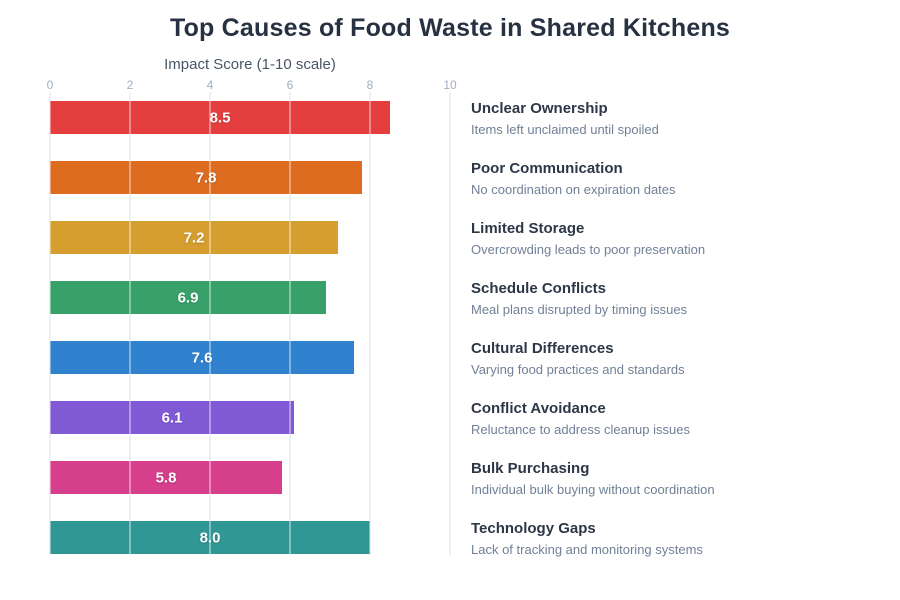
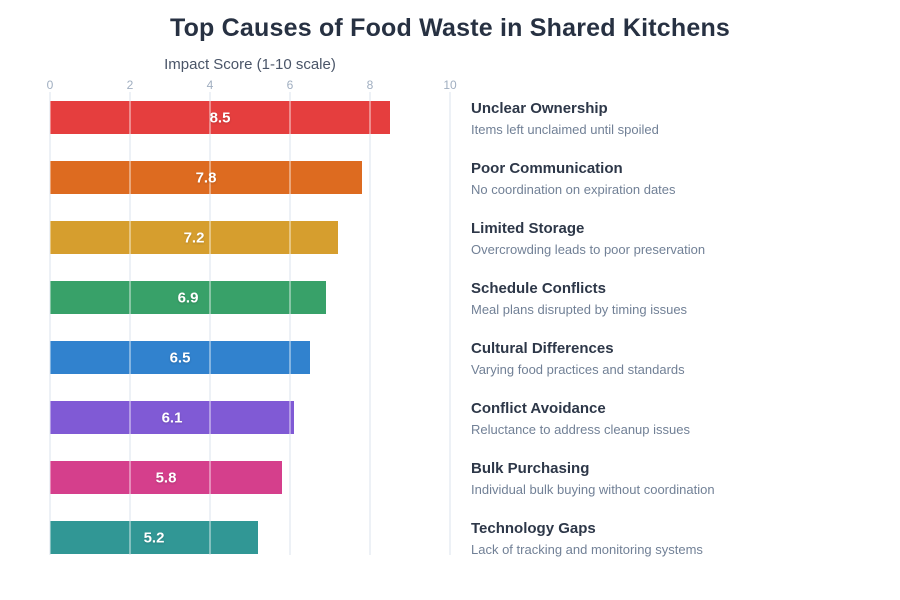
Cultural Differences: 7.6 -> 6.5
Technology Gaps: 8.0 -> 5.2
